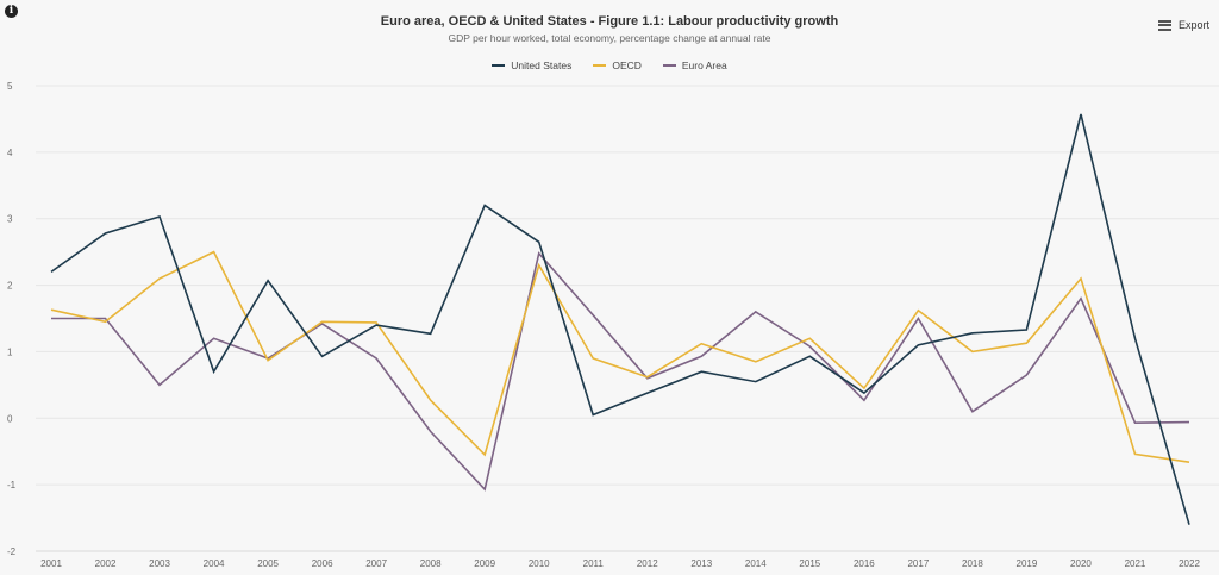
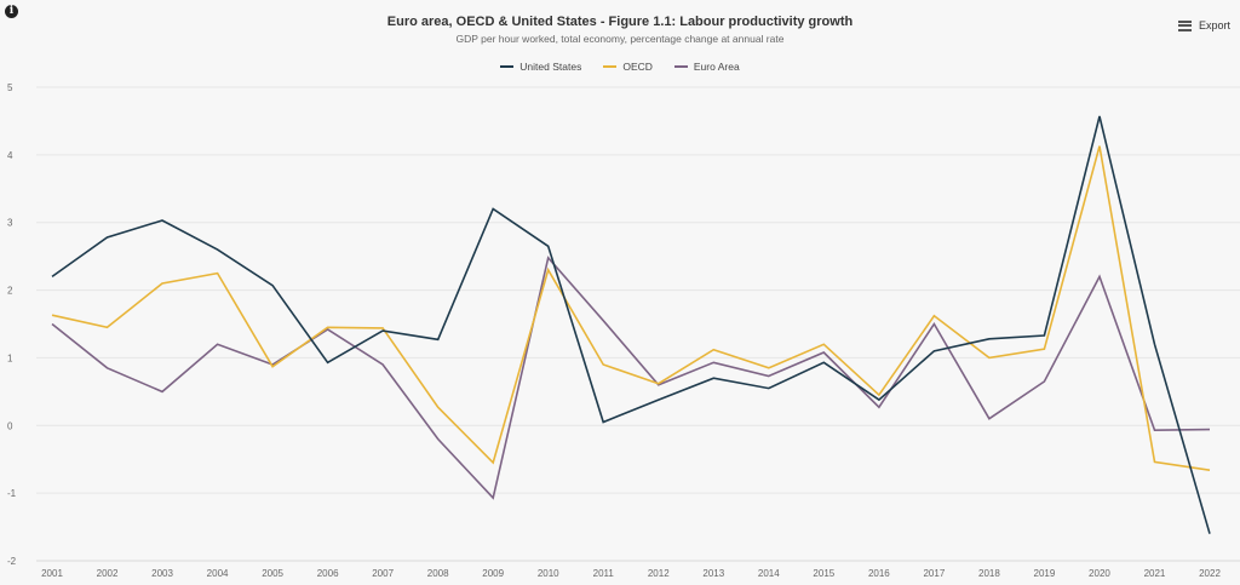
Euro Area/2002: 1.5 -> 0.8
United States/2004: 0.7 -> 2.6
OECD/2004: 2.5 -> 2.2
Euro Area/2014: 1.6 -> 0.7
OECD/2020: 2.1 -> 4.1
Euro Area/2020: 1.8 -> 2.2
